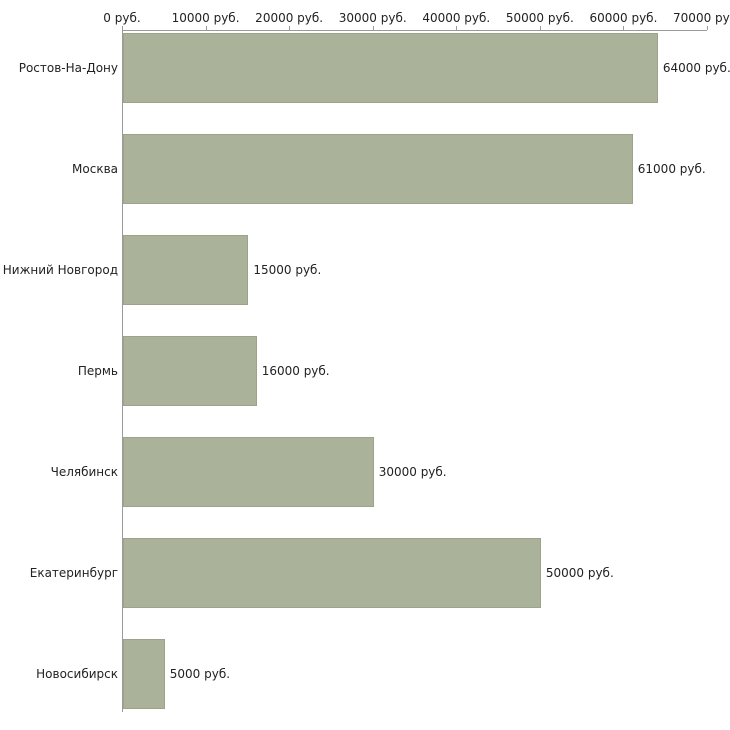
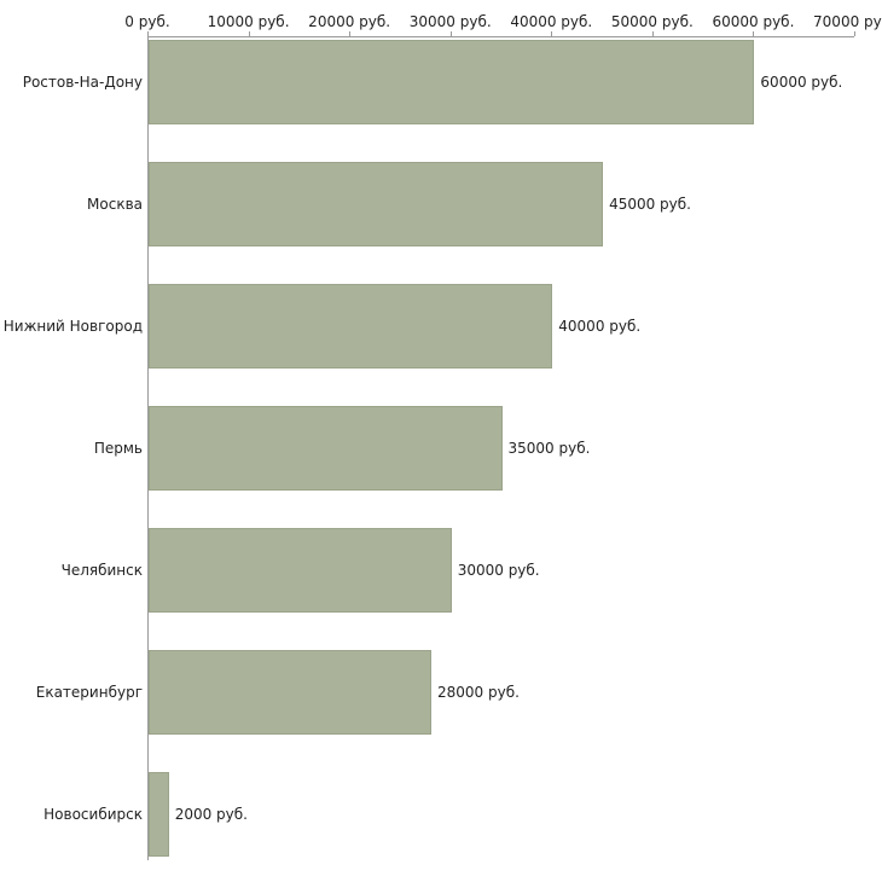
Ростов-На-Дону: 64000 -> 60000
Москва: 61000 -> 45000
Нижний Новгород: 15000 -> 40000
Пермь: 16000 -> 35000
Екатеринбург: 50000 -> 28000
Новосибирск: 5000 -> 2000
